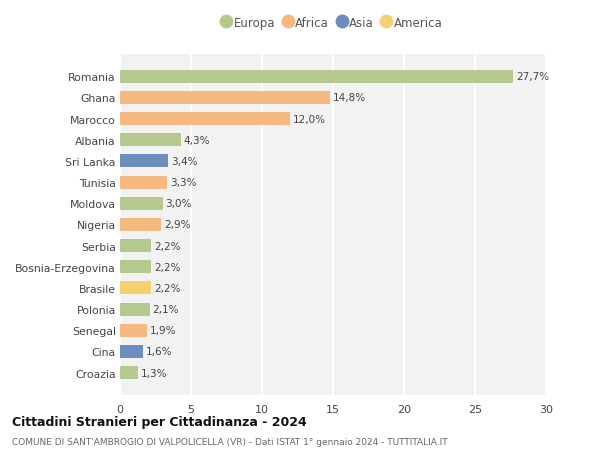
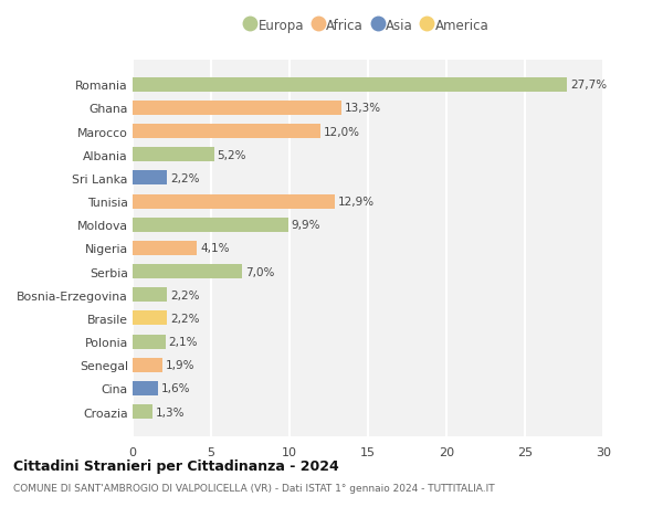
Ghana: 14,8% -> 13,3%
Albania: 4,3% -> 5,2%
Sri Lanka: 3,4% -> 2,2%
Tunisia: 3,3% -> 12,9%
Moldova: 3,0% -> 9,9%
Nigeria: 2,9% -> 4,1%
Serbia: 2,2% -> 7,0%
